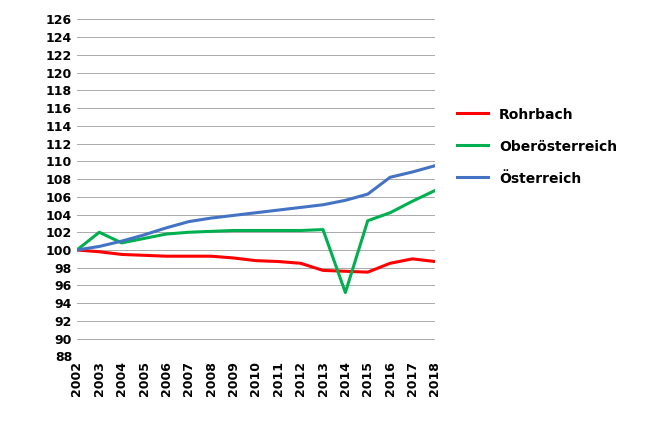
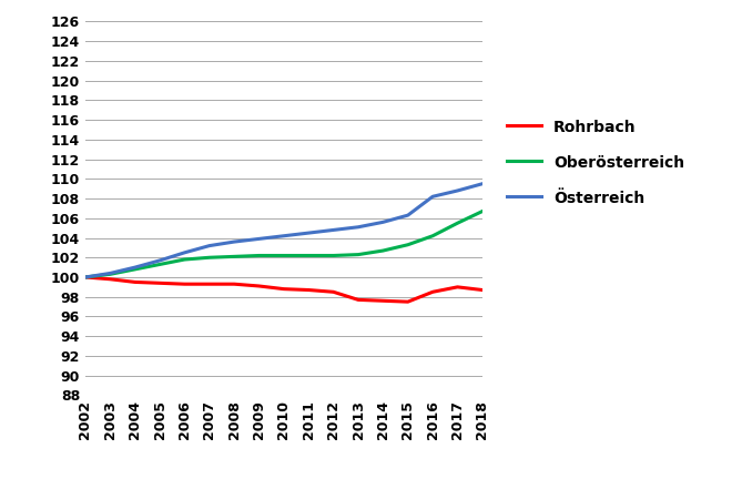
Oberösterreich/2003: 102.0 -> 100.3
Oberösterreich/2014: 95.2 -> 102.7
